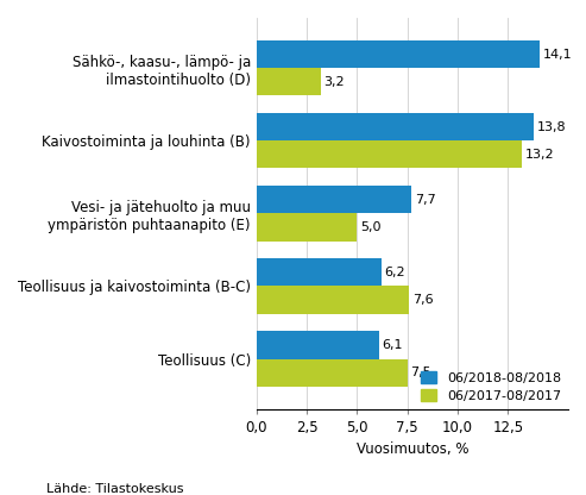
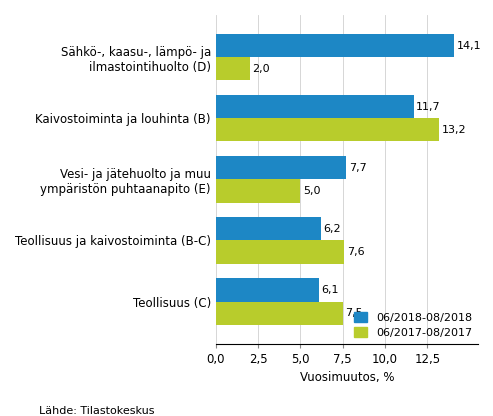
06/2017-08/2017/Sähkö-, kaasu-, lämpö- ja ilmastointihuolto (D): 3,2 -> 2,0
06/2018-08/2018/Kaivostoiminta ja louhinta (B): 13,8 -> 11,7
